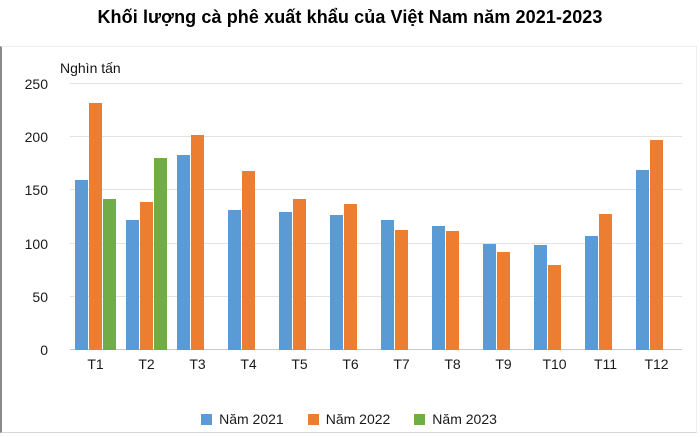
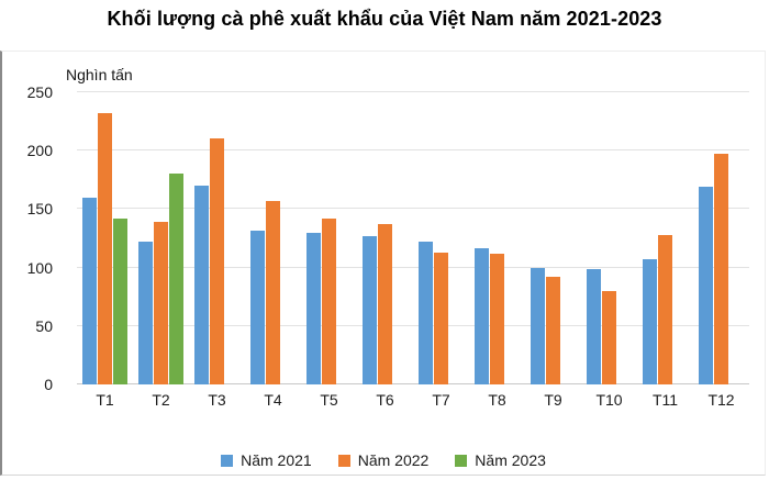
Năm 2021/T3: 183 -> 170
Năm 2022/T3: 202 -> 211
Năm 2022/T4: 168 -> 157
